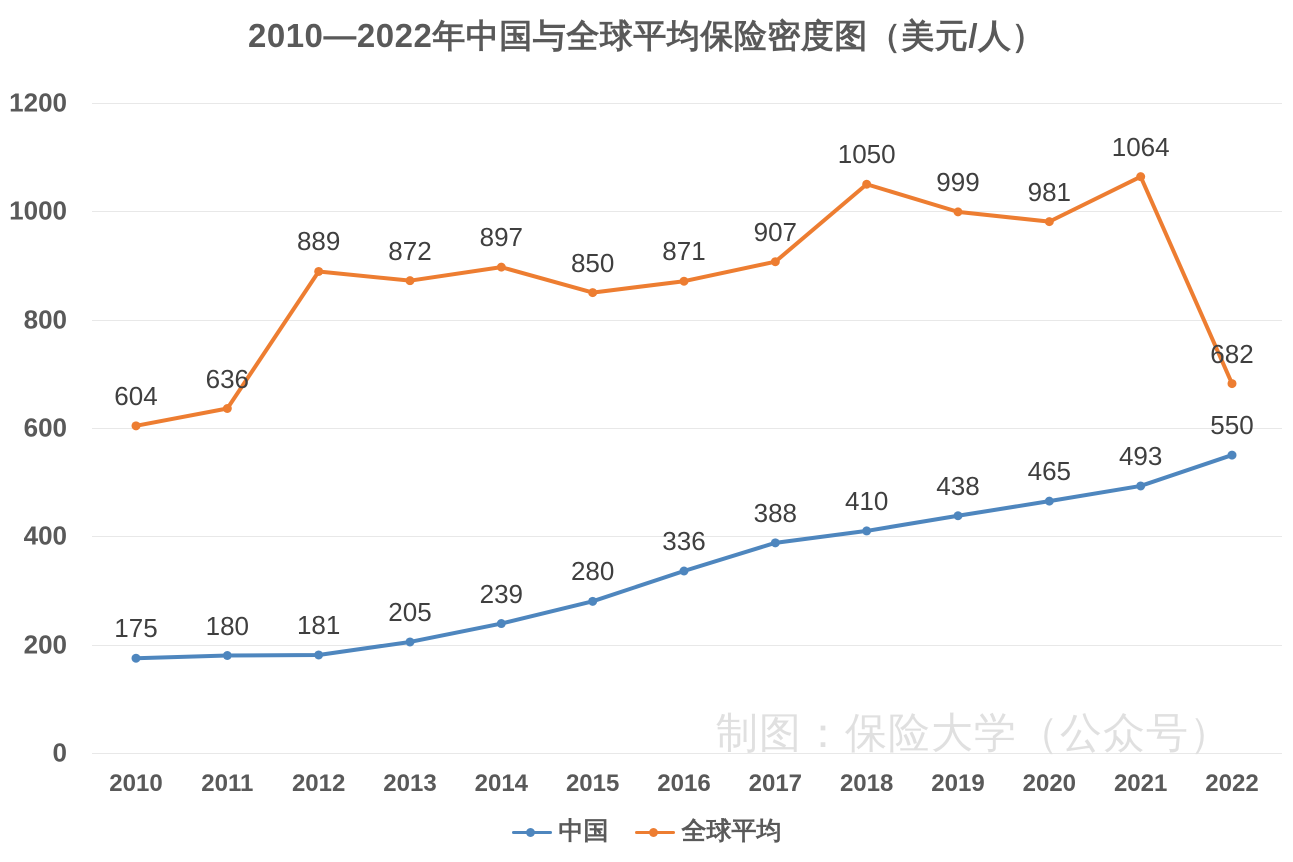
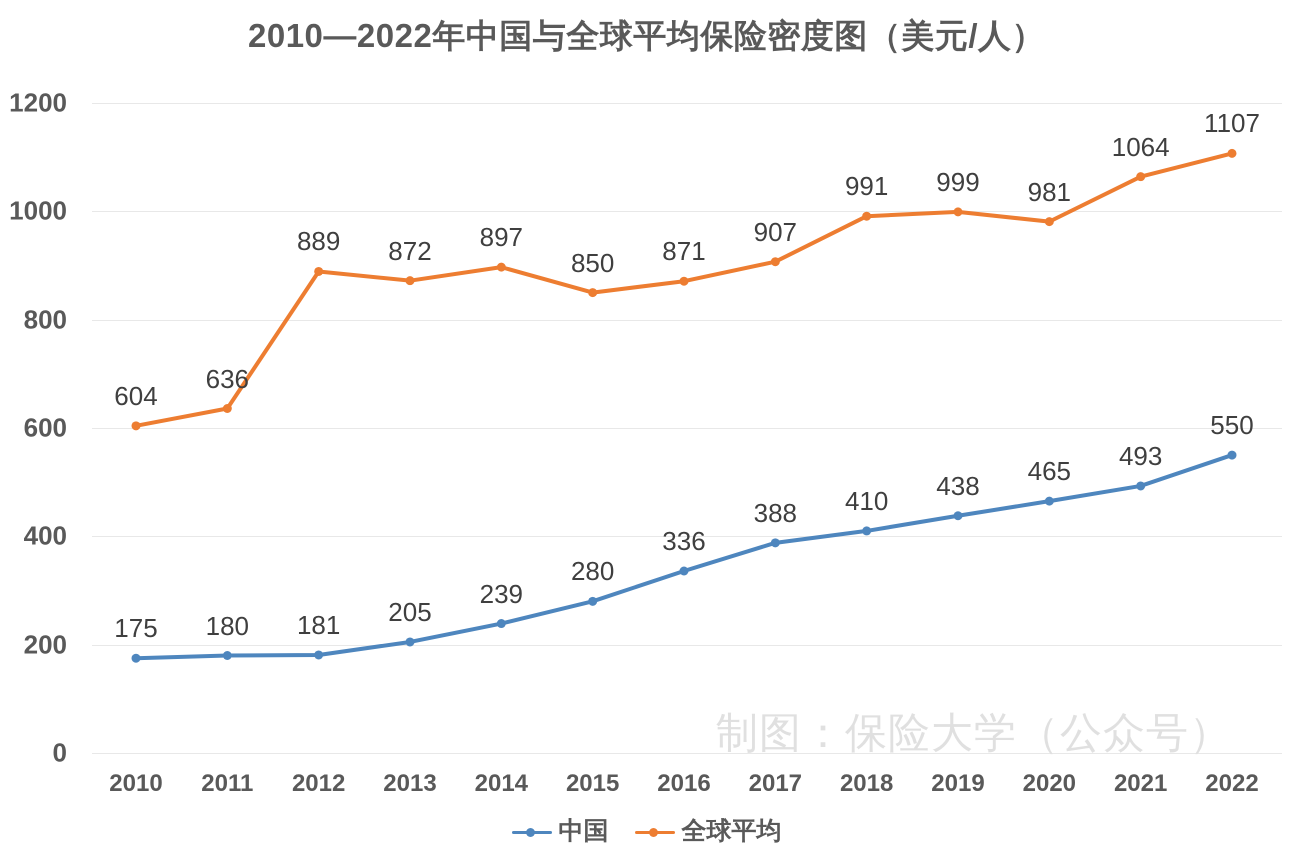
全球平均/2018: 1050 -> 991
全球平均/2022: 682 -> 1107
